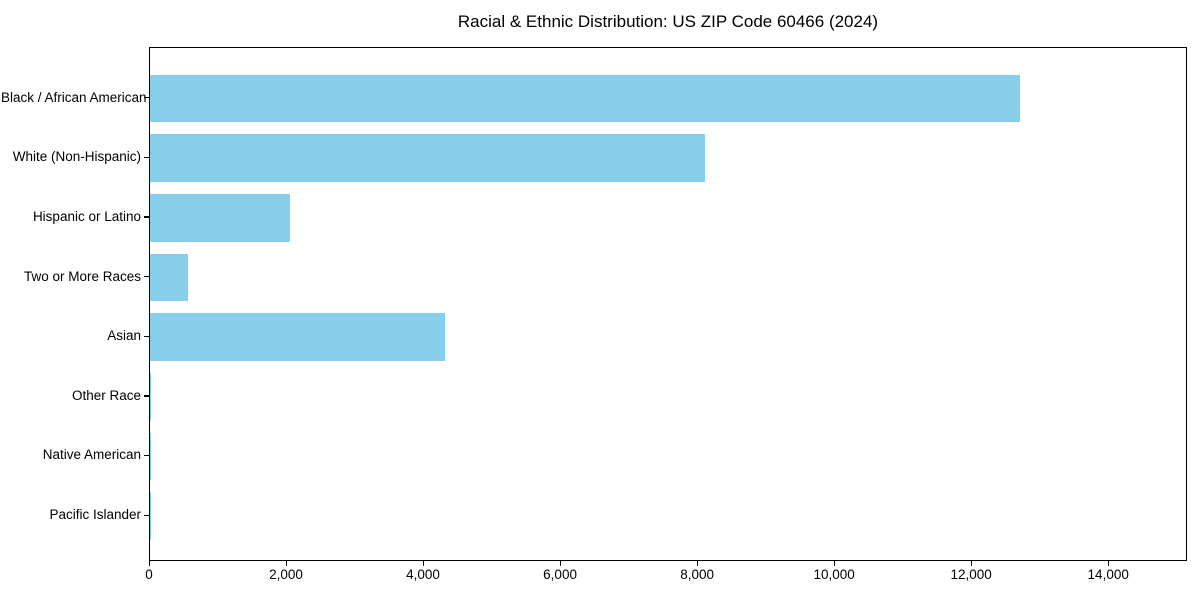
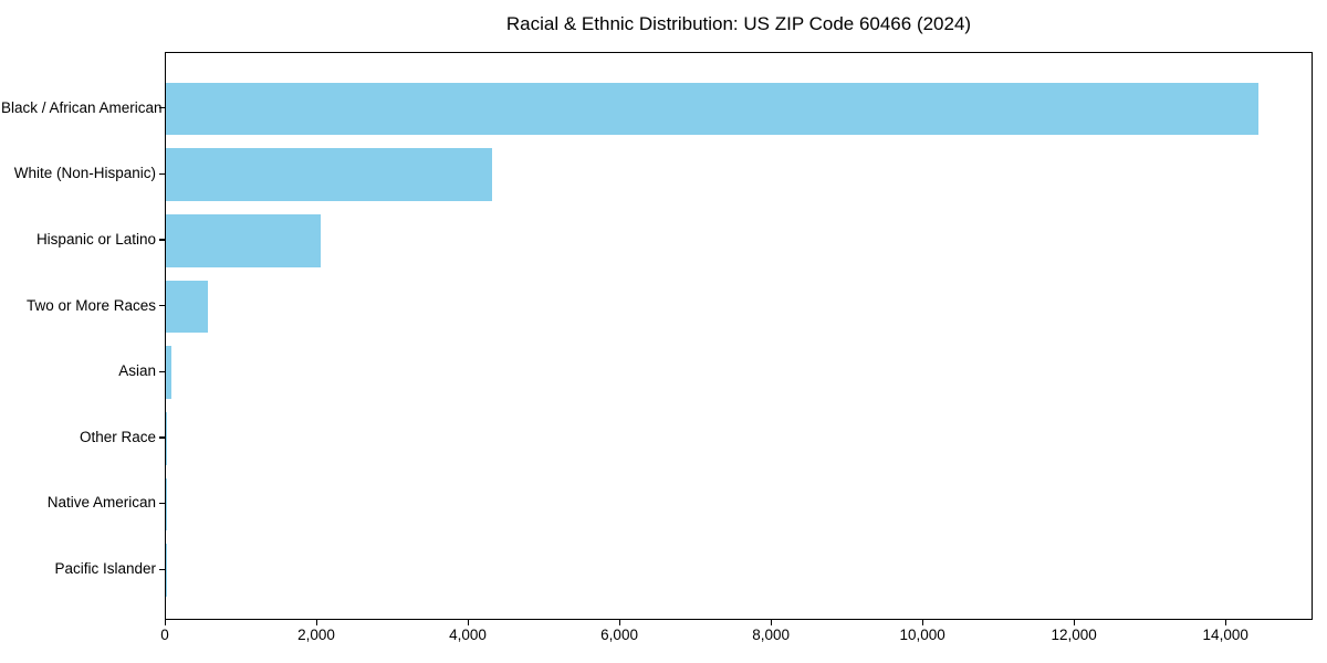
Black / African American: 12700 -> 14400
White (Non-Hispanic): 8100 -> 4300
Asian: 4300 -> 100
